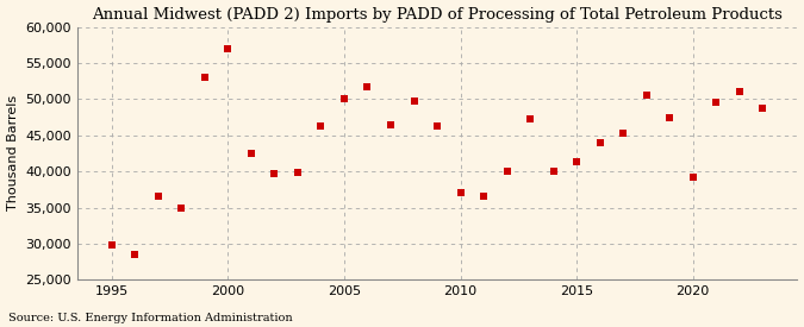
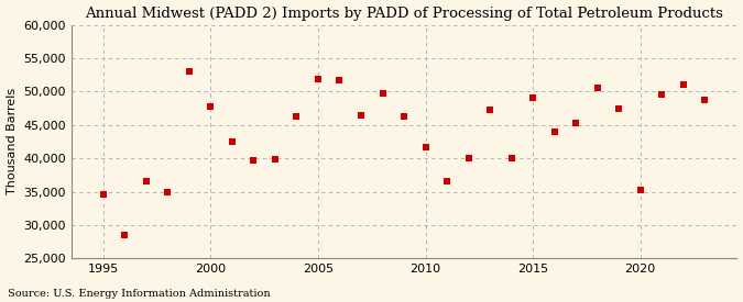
1995: 29,800 -> 34,600
2000: 57,000 -> 47,800
2005: 50,000 -> 51,800
2010: 37,000 -> 41,600
2015: 41,300 -> 49,000
2020: 39,200 -> 35,200
